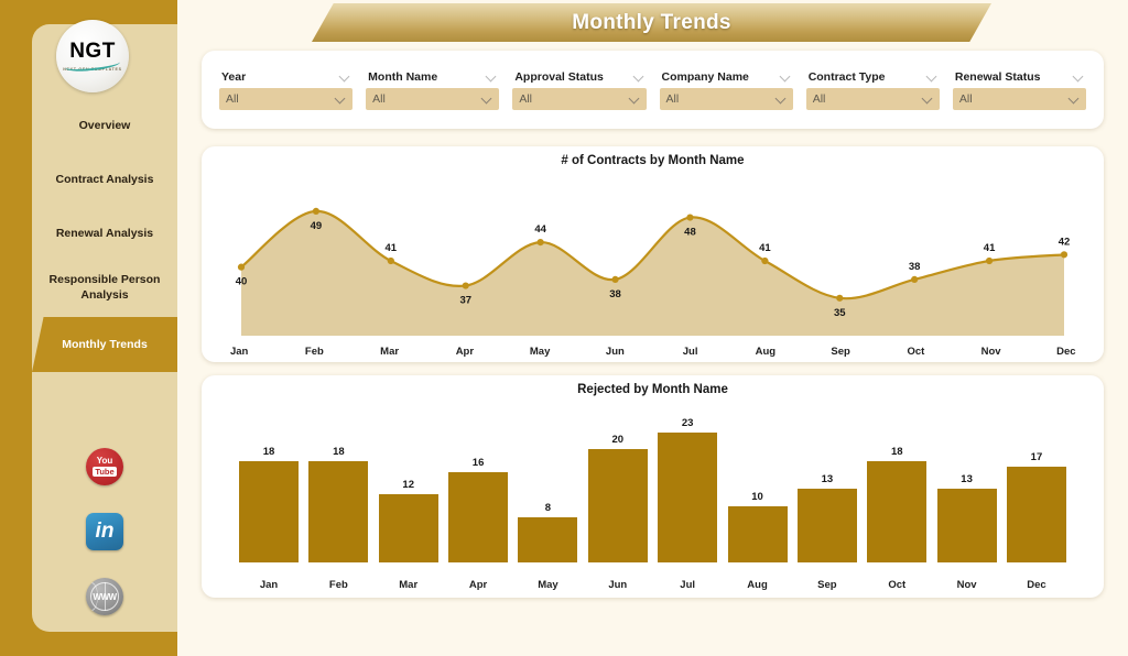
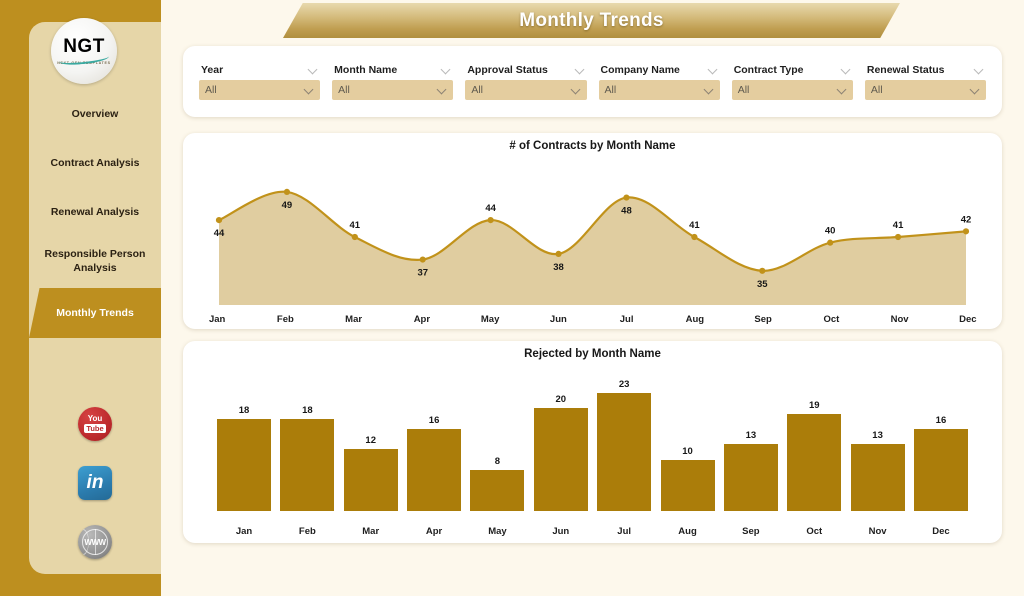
# of Contracts by Month Name/Jan: 40 -> 44
# of Contracts by Month Name/Oct: 38 -> 40
Rejected by Month Name/Oct: 18 -> 19
Rejected by Month Name/Dec: 17 -> 16
